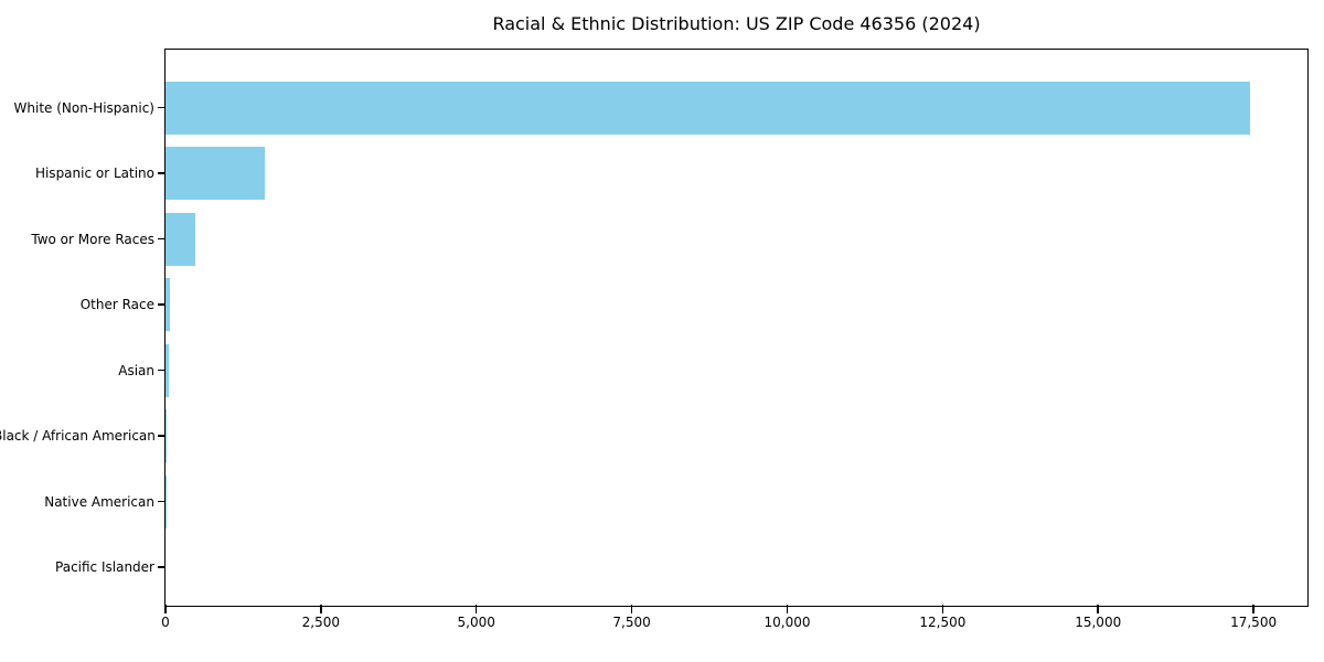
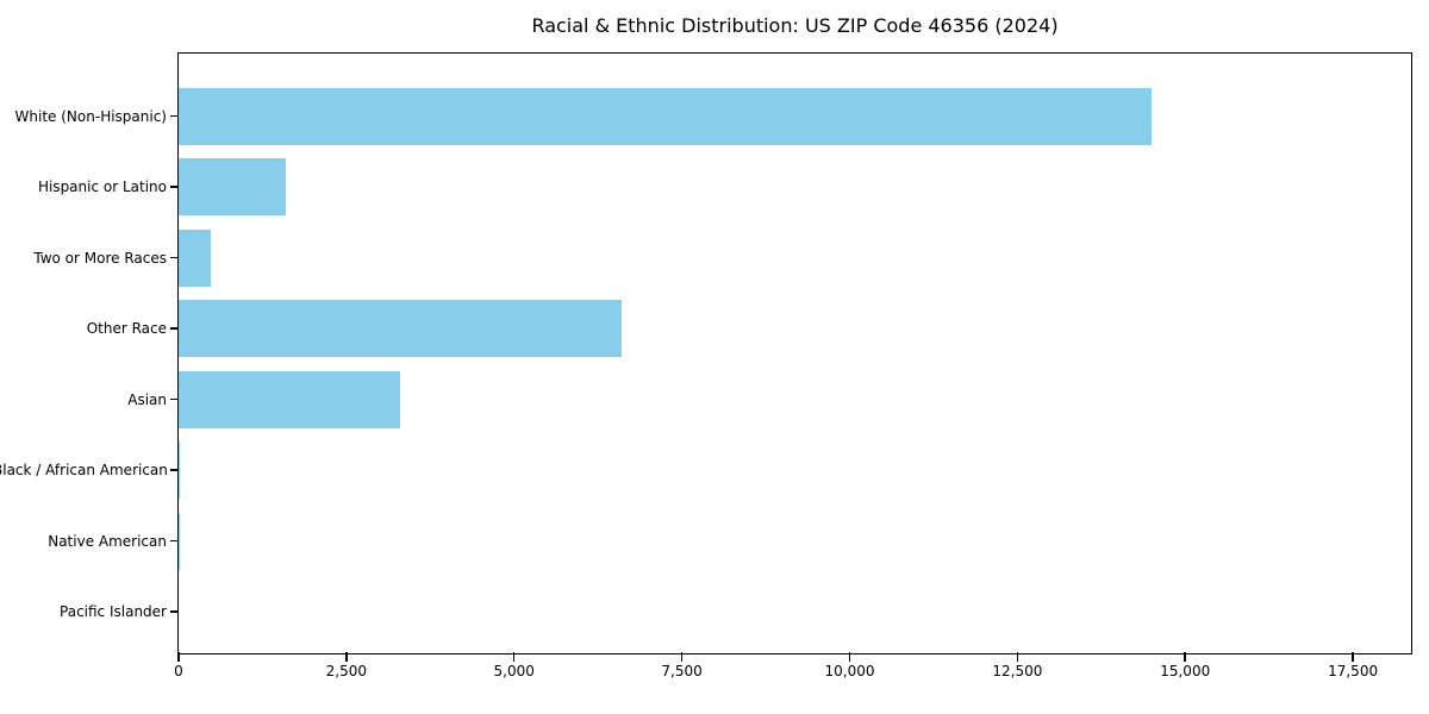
White (Non-Hispanic): 17400 -> 14500
Other Race: 100 -> 6600
Asian: 100 -> 3300
